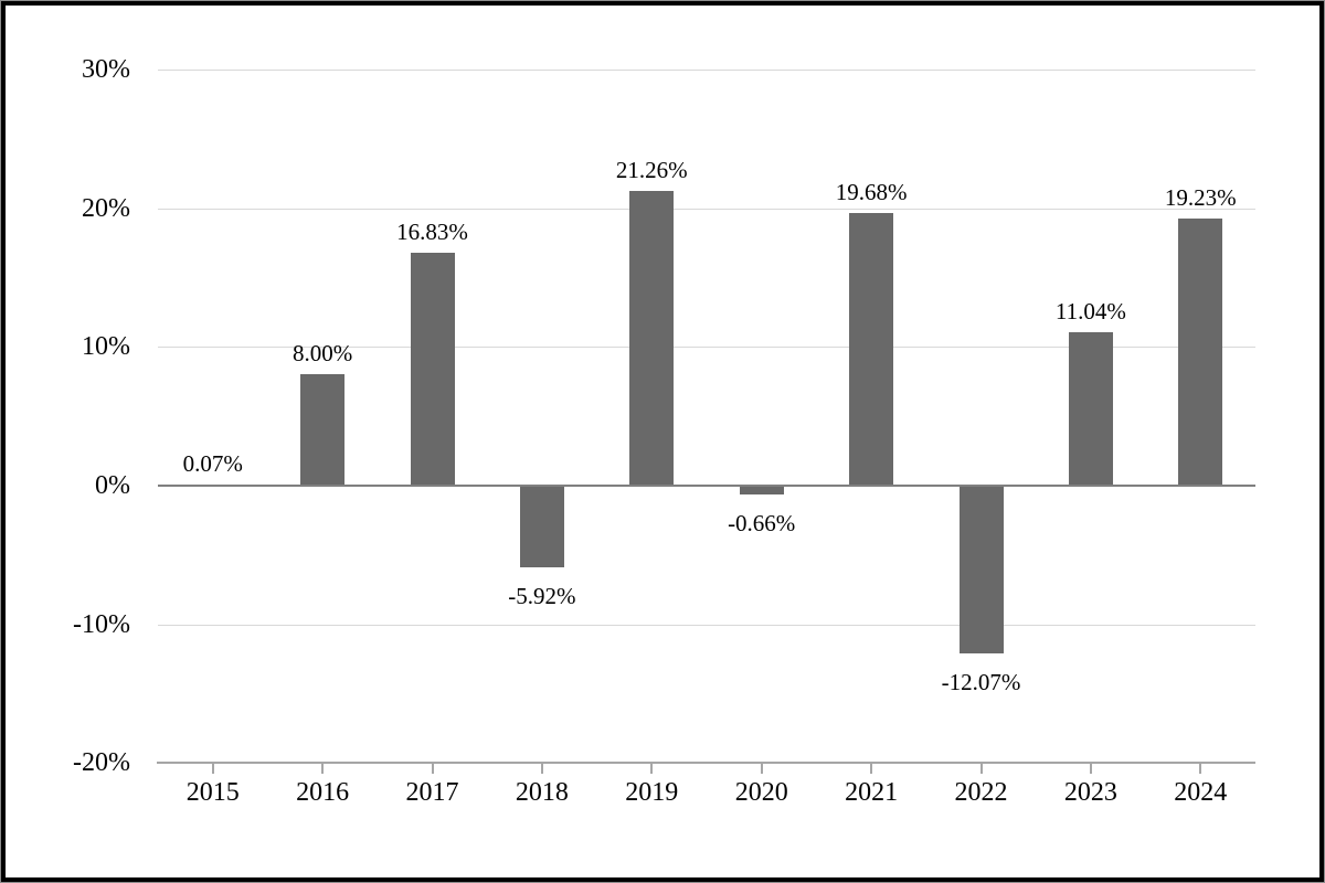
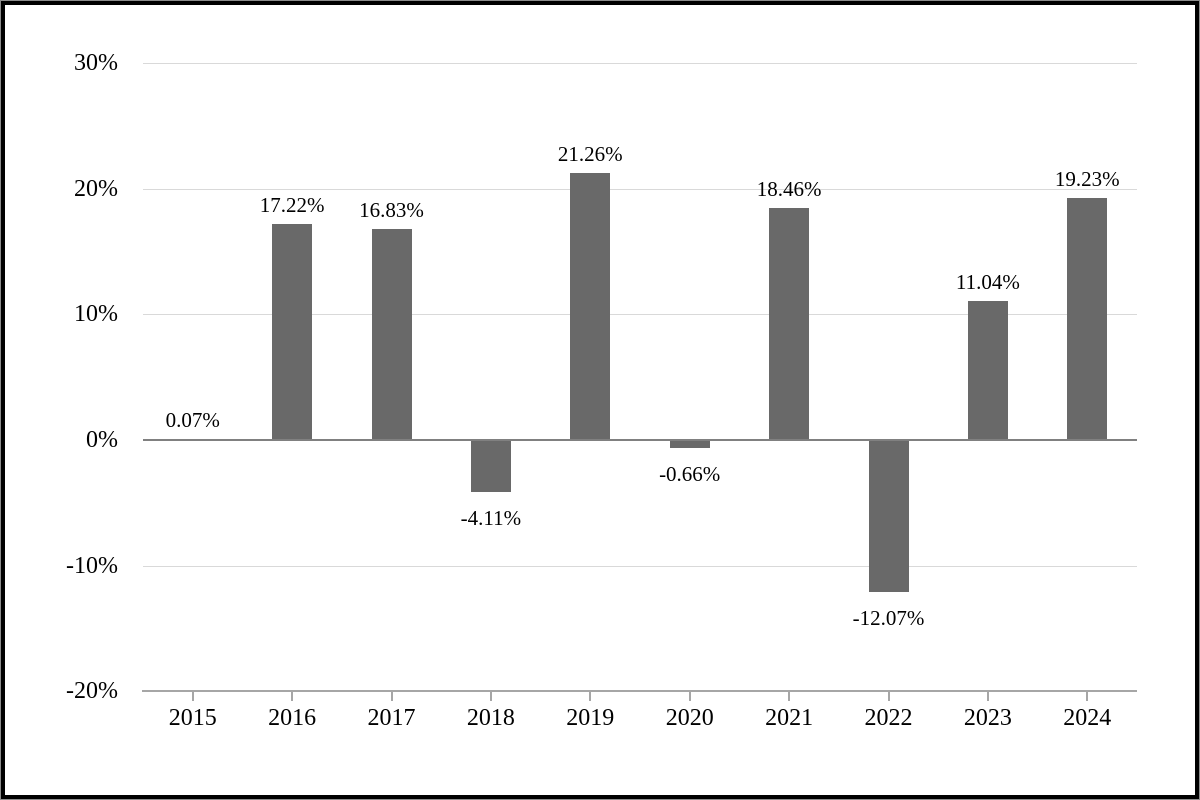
2016: 8.00% -> 17.22%
2018: -5.92% -> -4.11%
2021: 19.68% -> 18.46%
